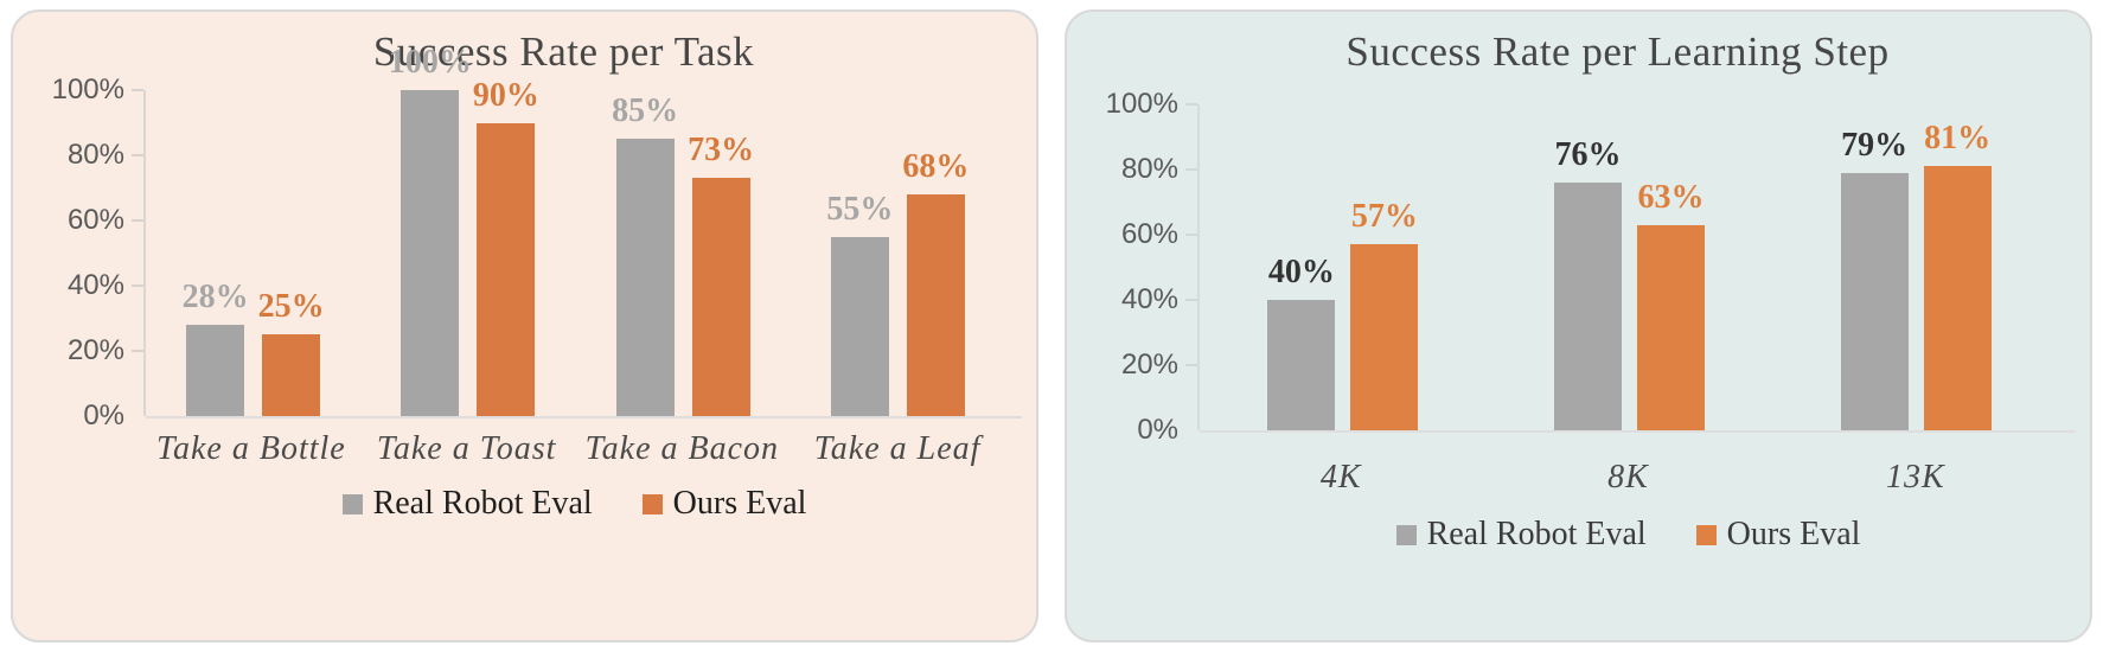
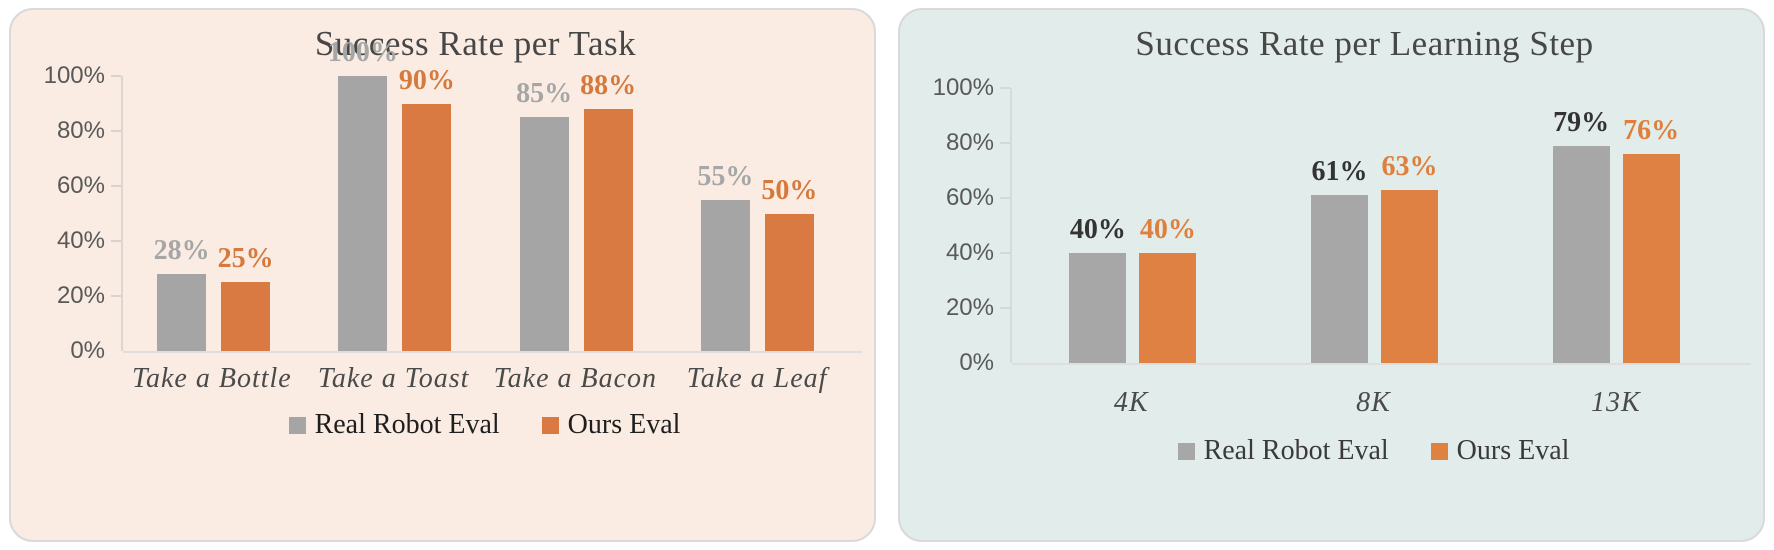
Success Rate per Task/Ours Eval/Take a Bacon: 73% -> 88%
Success Rate per Task/Ours Eval/Take a Leaf: 68% -> 50%
Success Rate per Learning Step/Ours Eval/4K: 57% -> 40%
Success Rate per Learning Step/Real Robot Eval/8K: 76% -> 61%
Success Rate per Learning Step/Ours Eval/13K: 81% -> 76%
